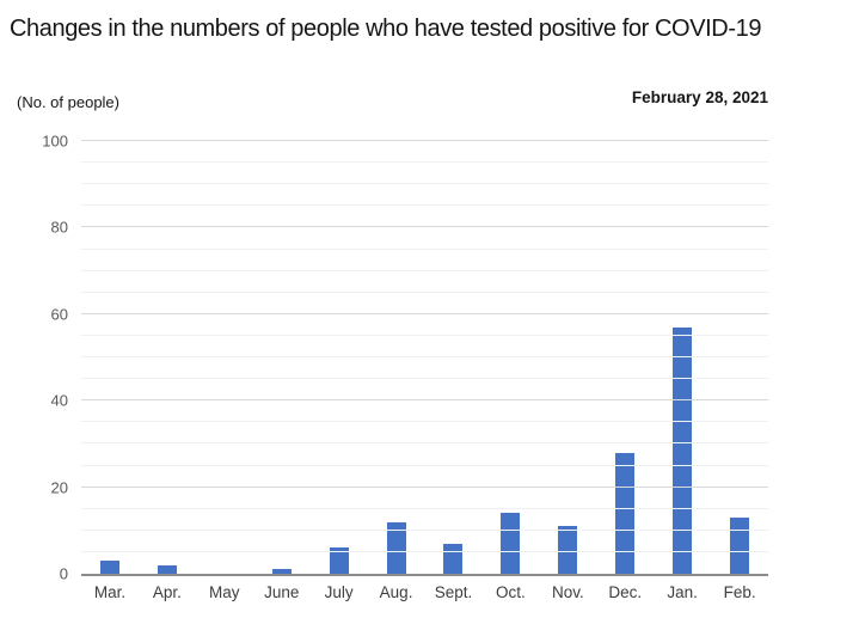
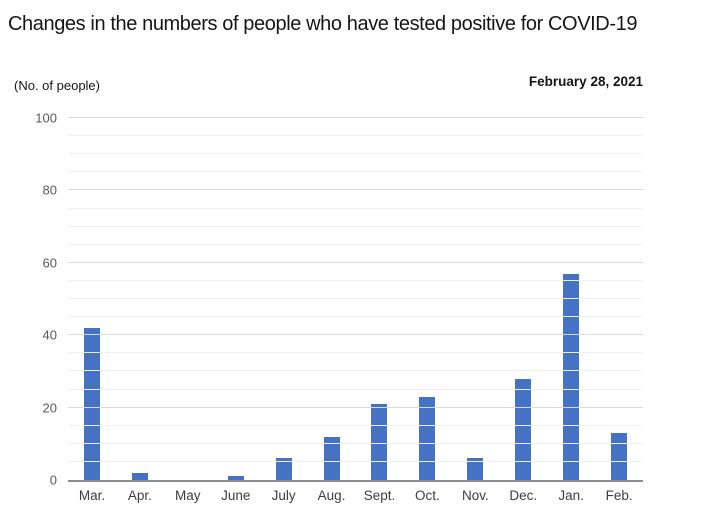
Mar.: 3 -> 42
Sept.: 7 -> 21
Oct.: 14 -> 23
Nov.: 11 -> 6
